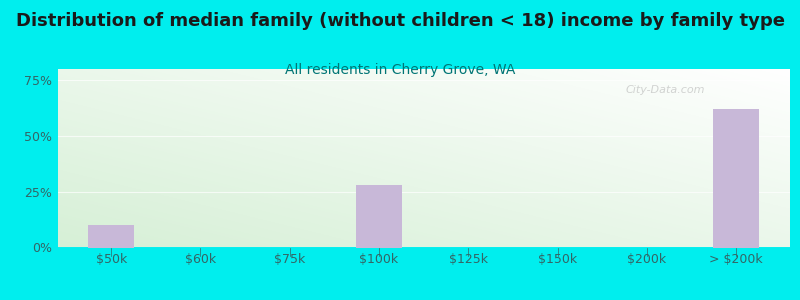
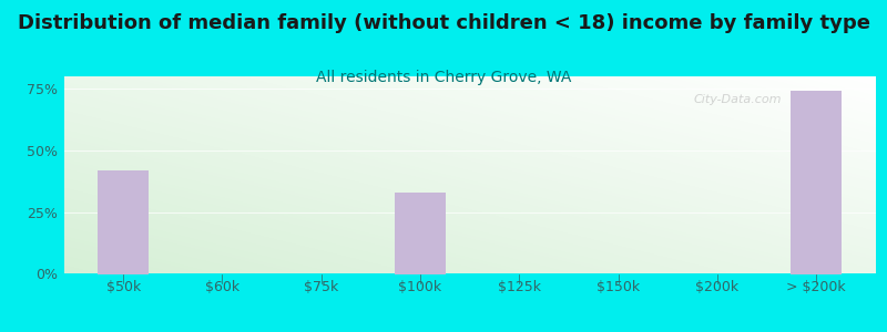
$50k: 10% -> 42%
$100k: 28% -> 33%
> $200k: 62% -> 74%
